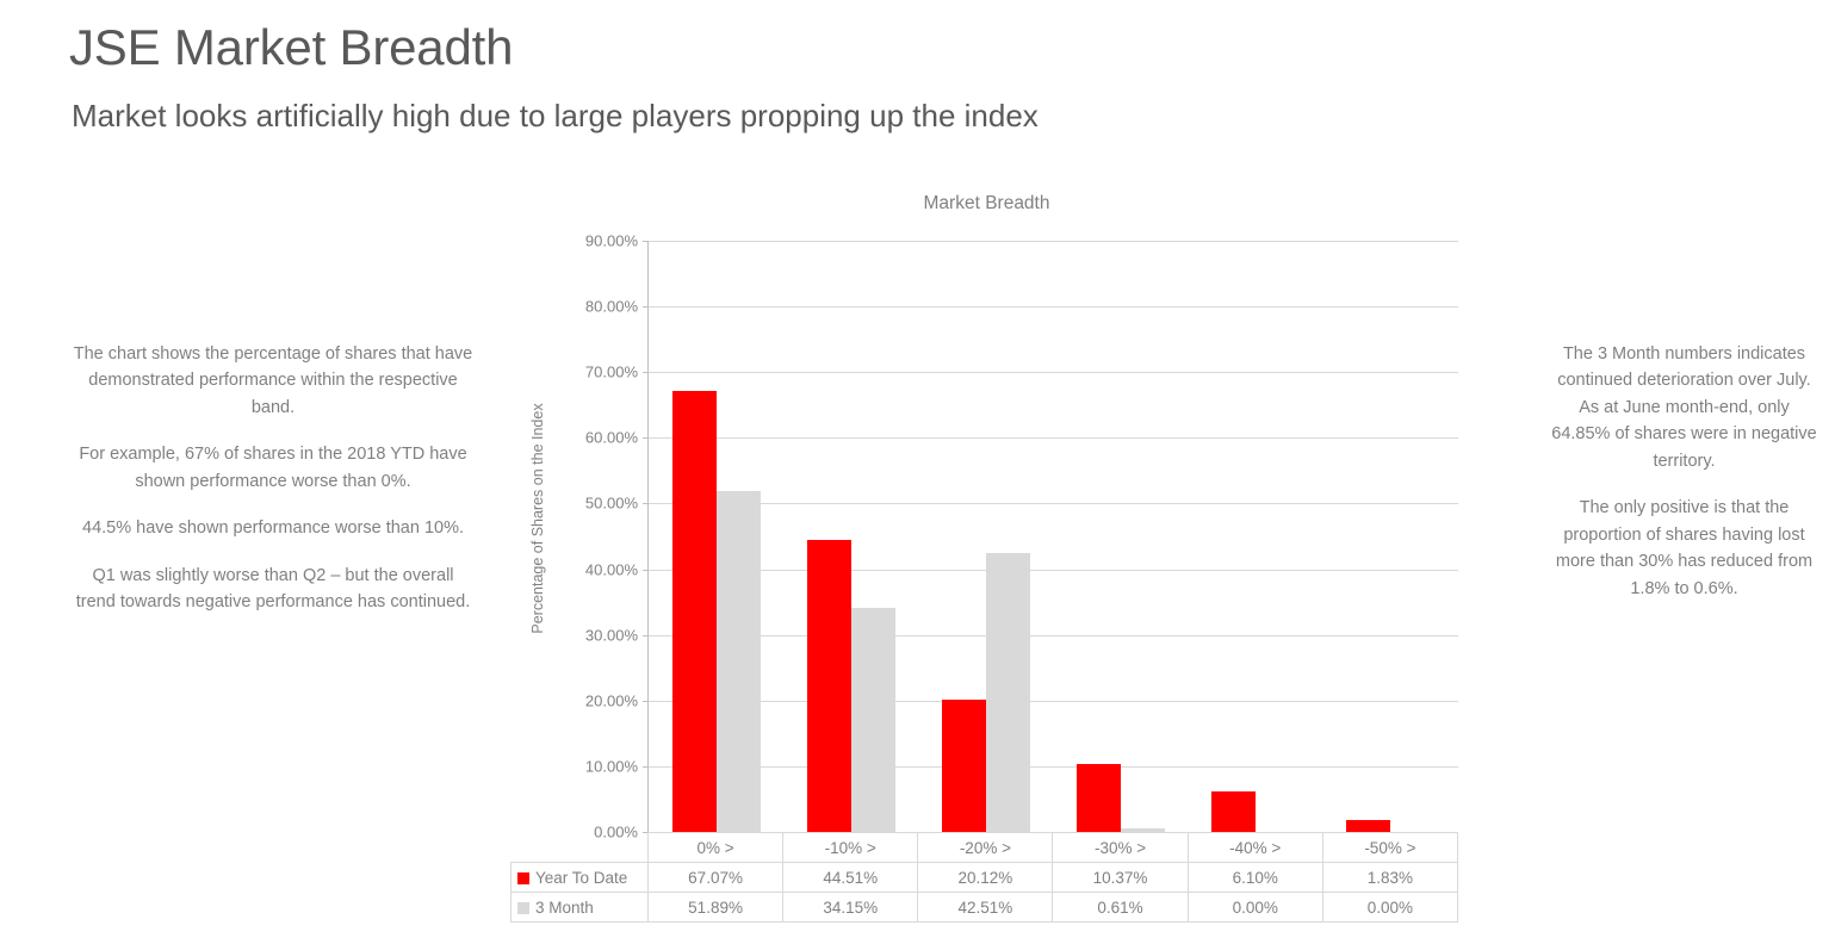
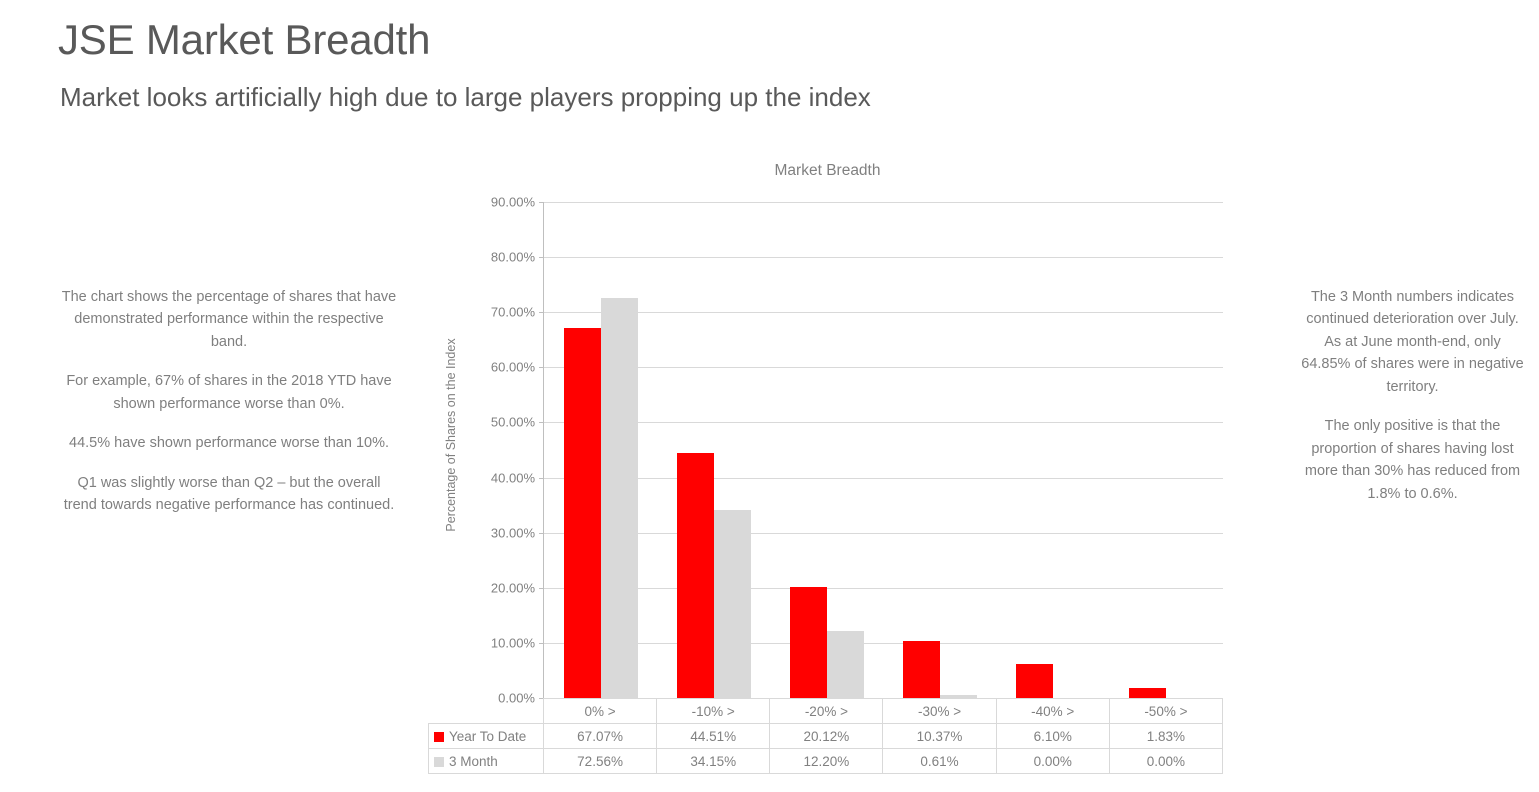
3 Month/0% >: 51.89% -> 72.56%
3 Month/-20% >: 42.51% -> 12.20%
